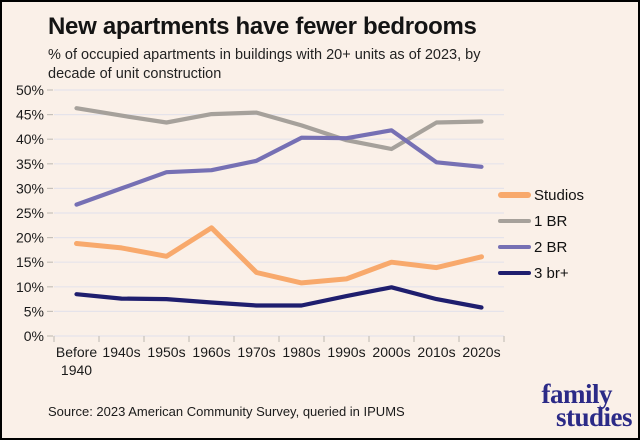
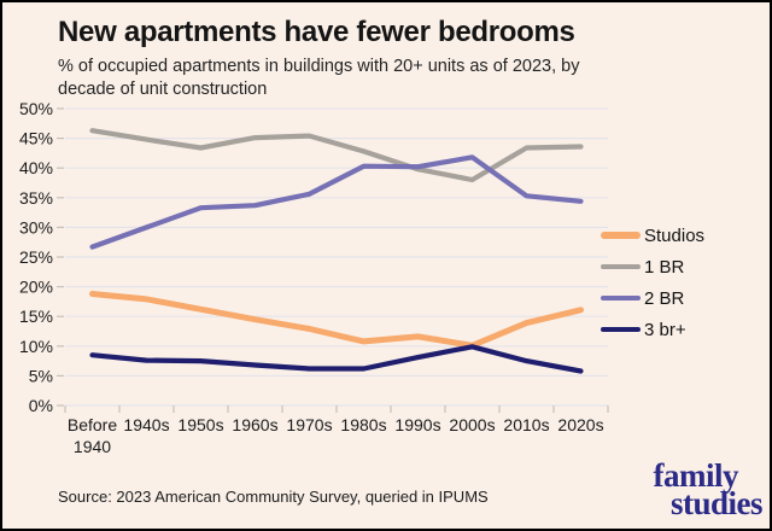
Studios/1960s: 22% -> 14%
Studios/2000s: 15% -> 10%
